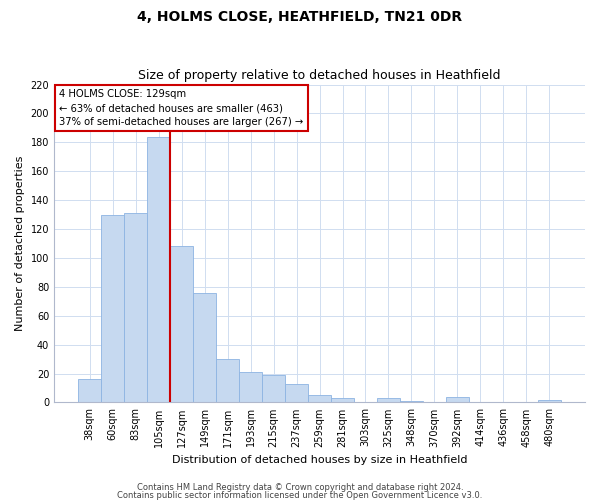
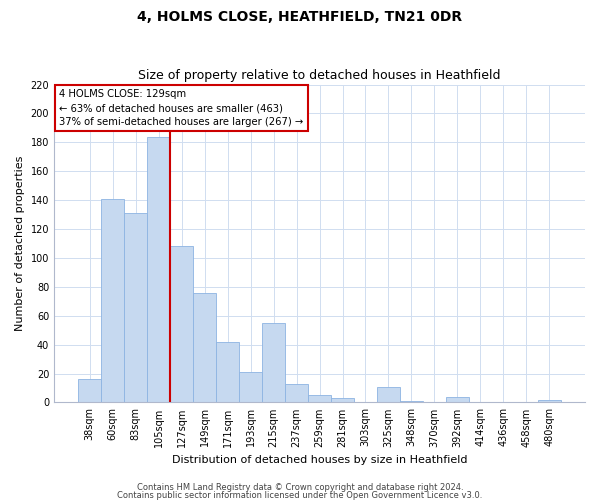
60sqm: 130 -> 141
171sqm: 30 -> 42
215sqm: 19 -> 55
325sqm: 3 -> 11
